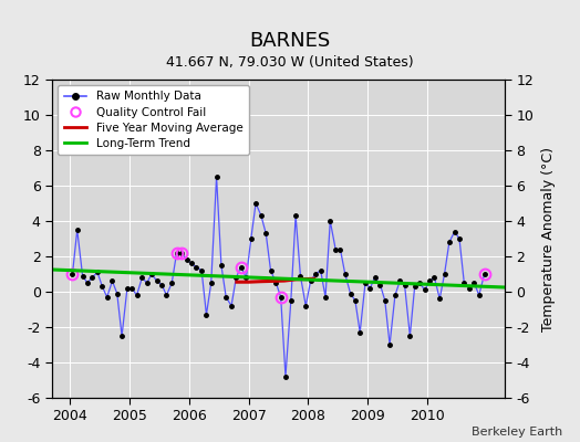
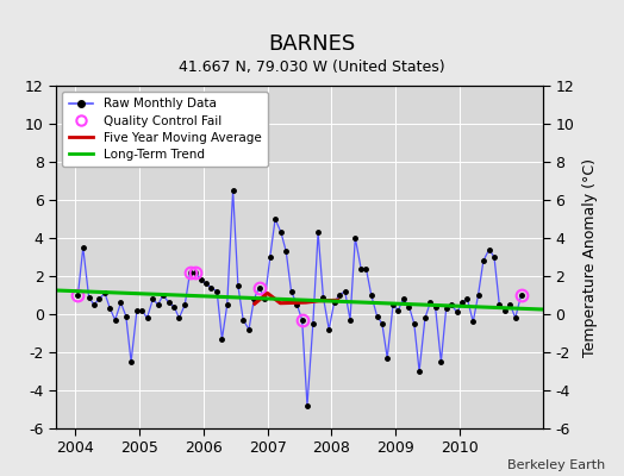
Five Year Moving Average/2007: 0.6 -> 1.1
